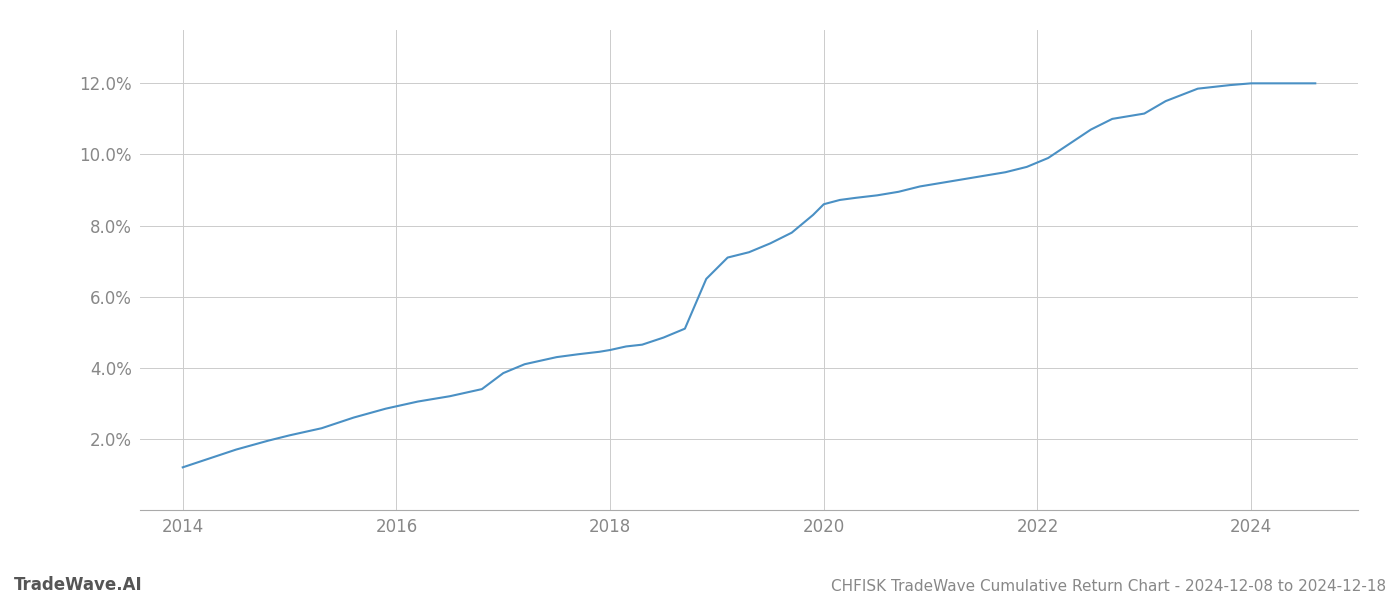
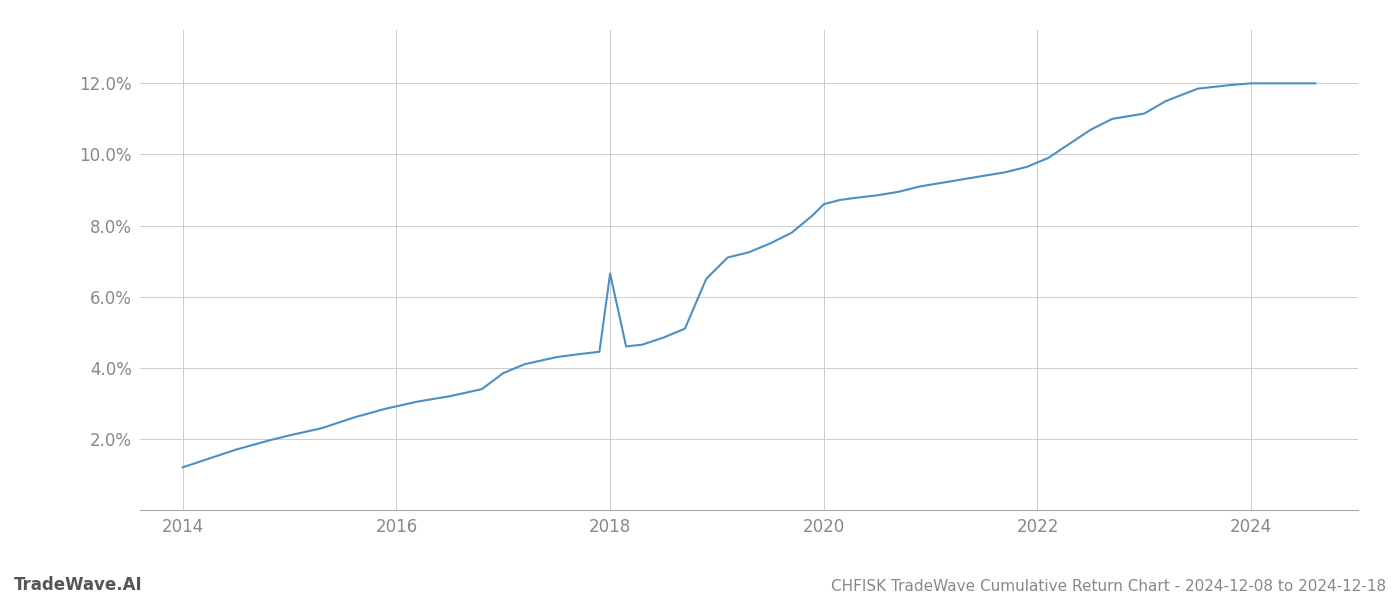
2018: 4.50% -> 6.65%
